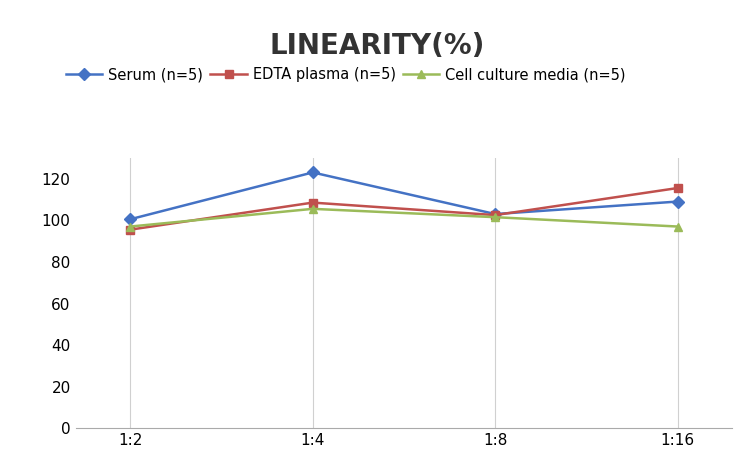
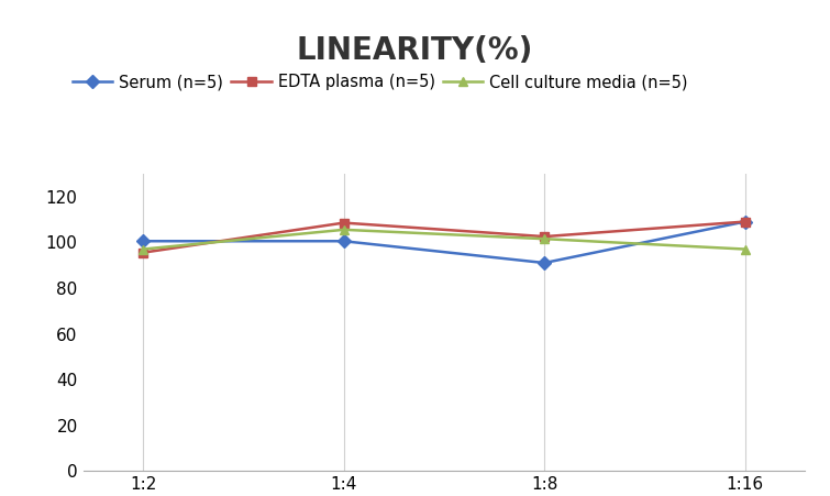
Serum (n=5)/1:4: 123.0 -> 100.5
Serum (n=5)/1:8: 103.0 -> 91.0
EDTA plasma (n=5)/1:16: 115.5 -> 109.0
